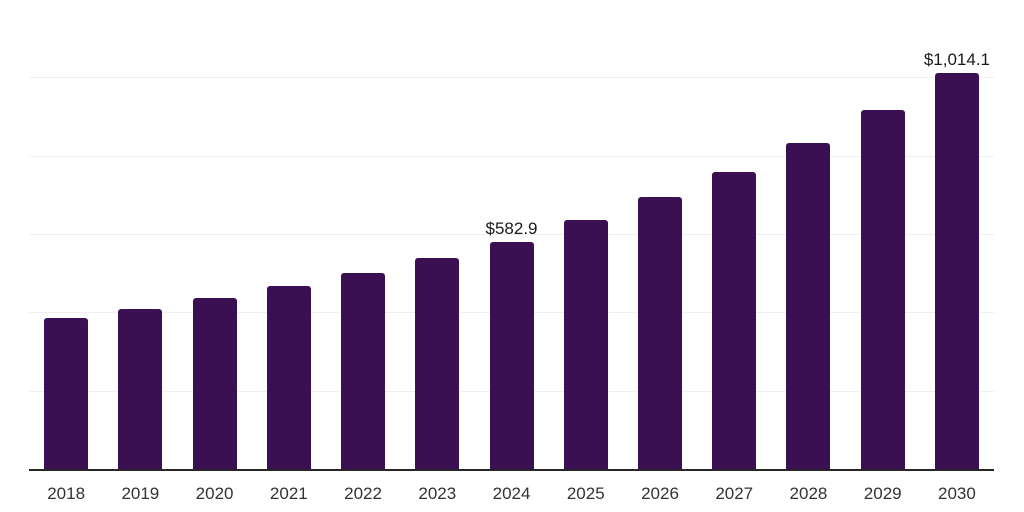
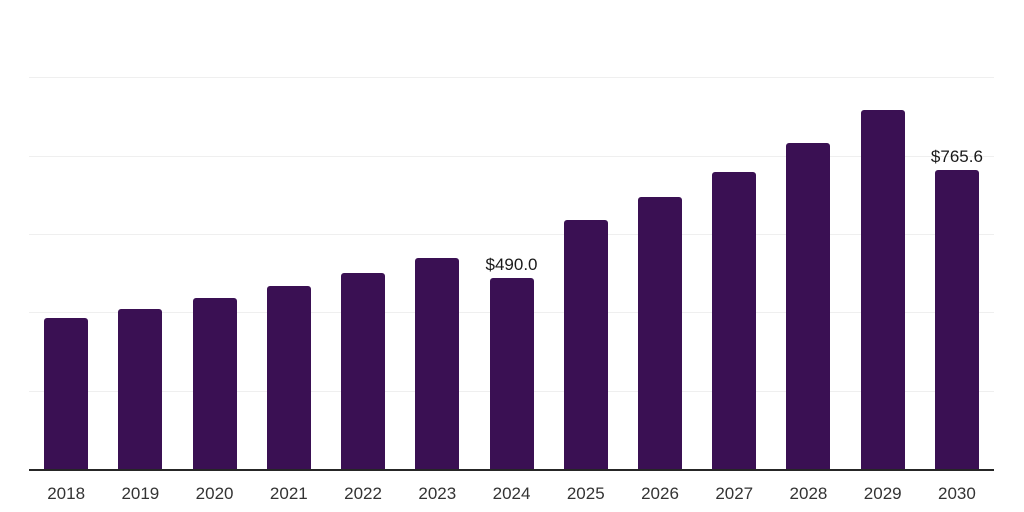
2024: $582.9 -> $490.0
2030: $1,014.1 -> $765.6
